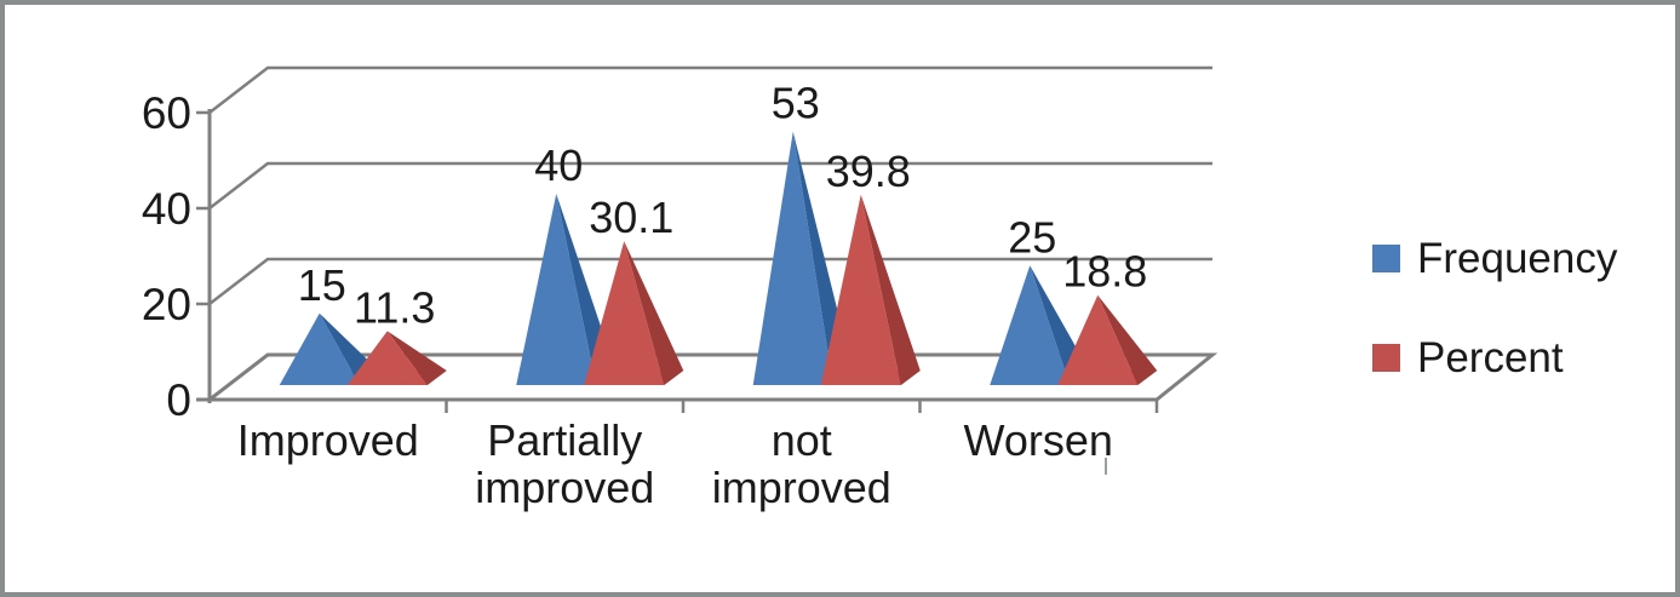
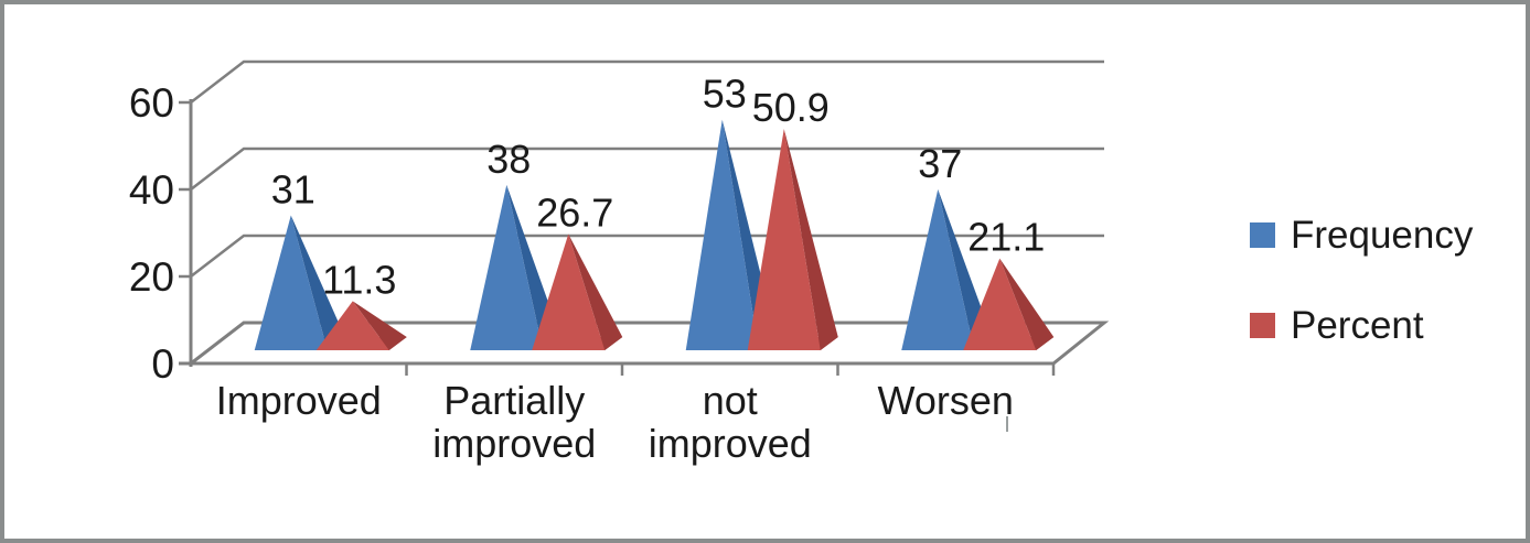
Frequency/Improved: 15 -> 31
Frequency/Partially improved: 40 -> 38
Percent/Partially improved: 30.1 -> 26.7
Percent/not improved: 39.8 -> 50.9
Frequency/Worsen: 25 -> 37
Percent/Worsen: 18.8 -> 21.1
